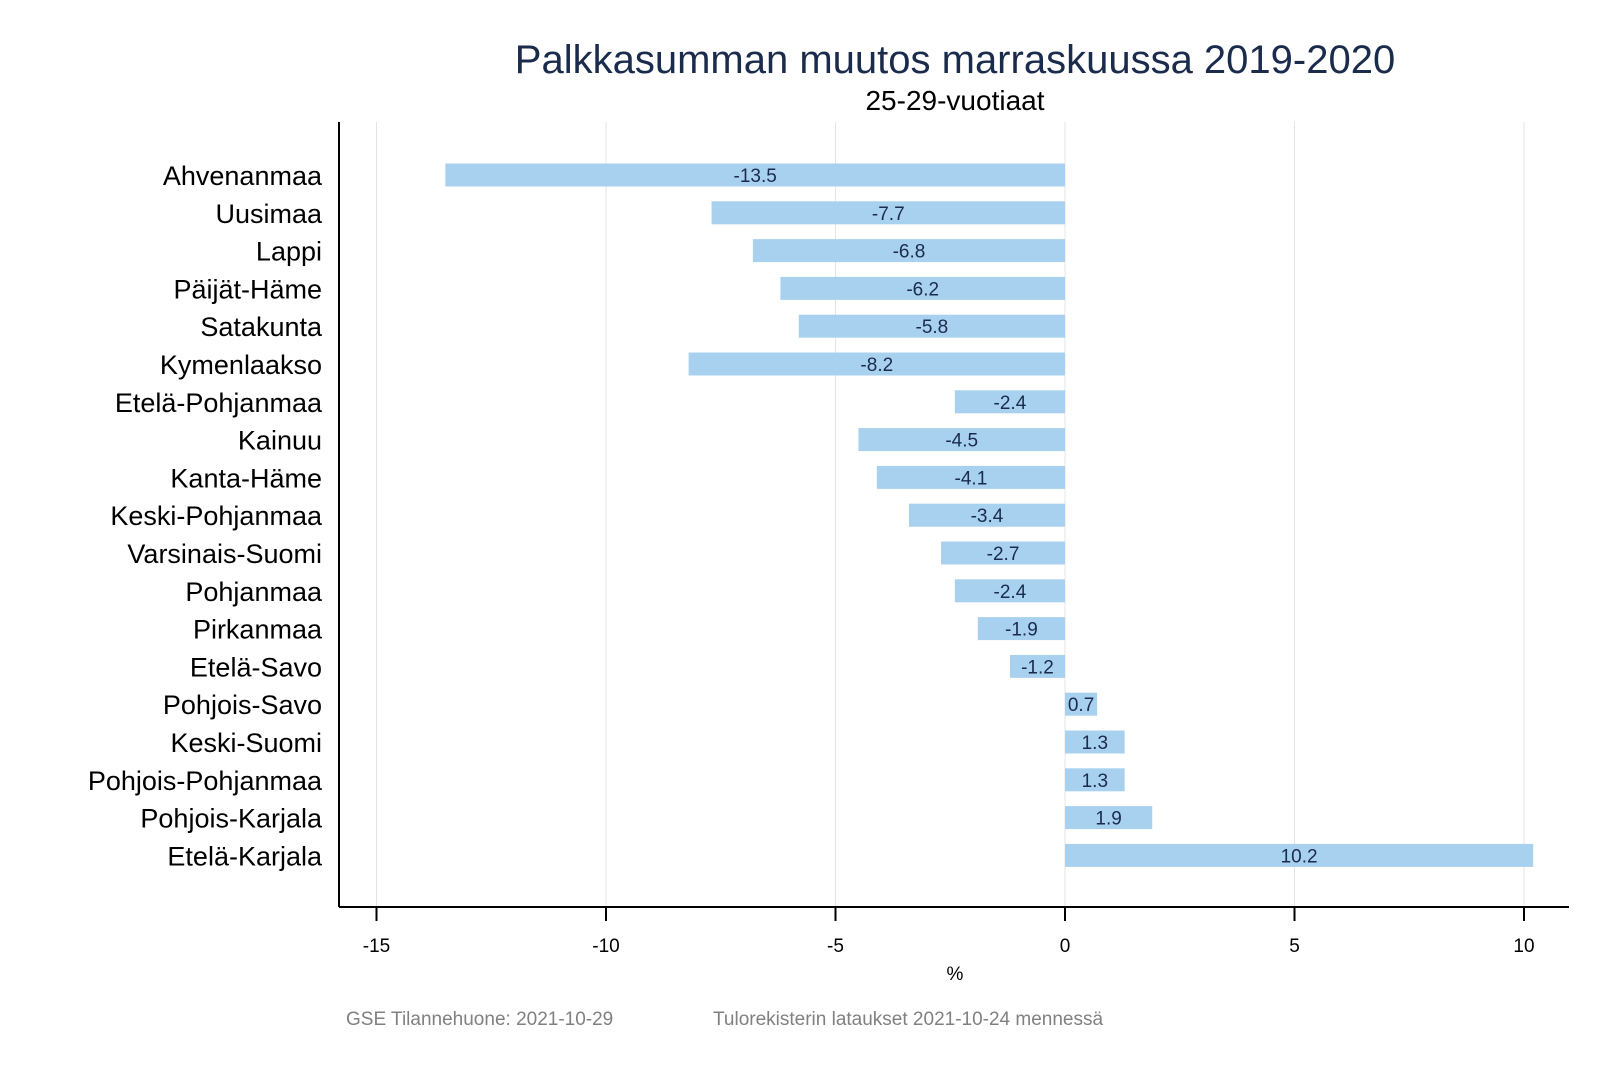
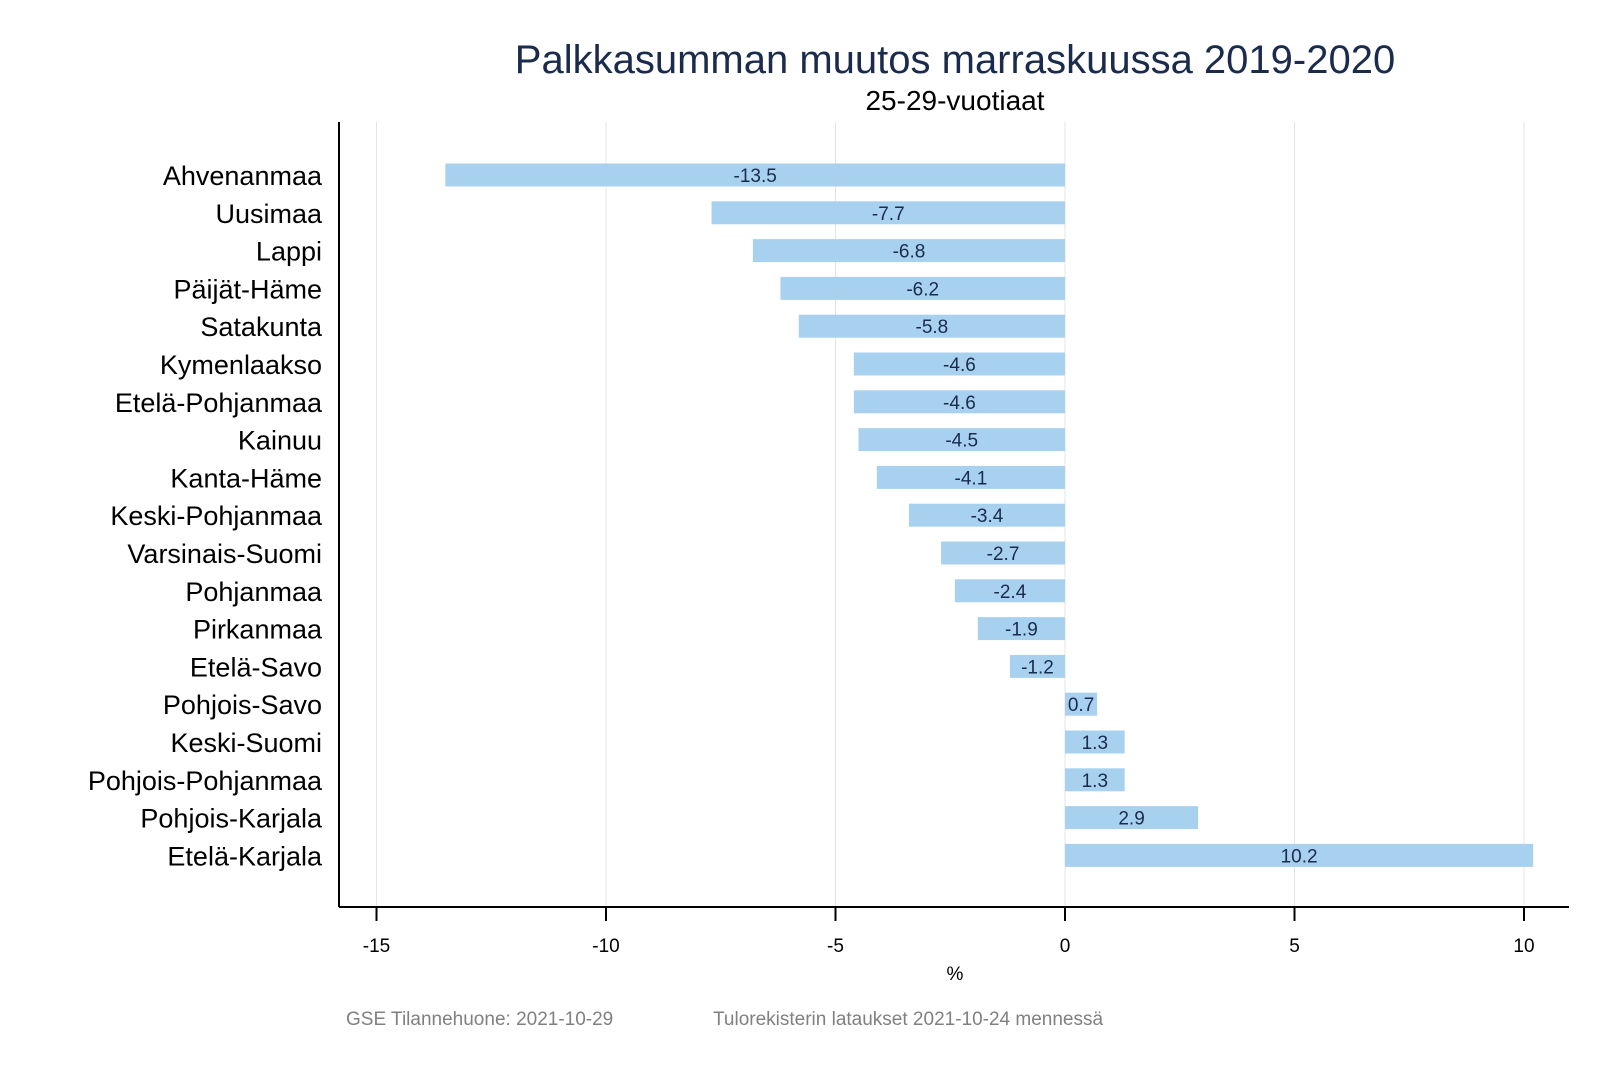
Kymenlaakso: -8.2 -> -4.6
Etelä-Pohjanmaa: -2.4 -> -4.6
Pohjois-Karjala: 1.9 -> 2.9
